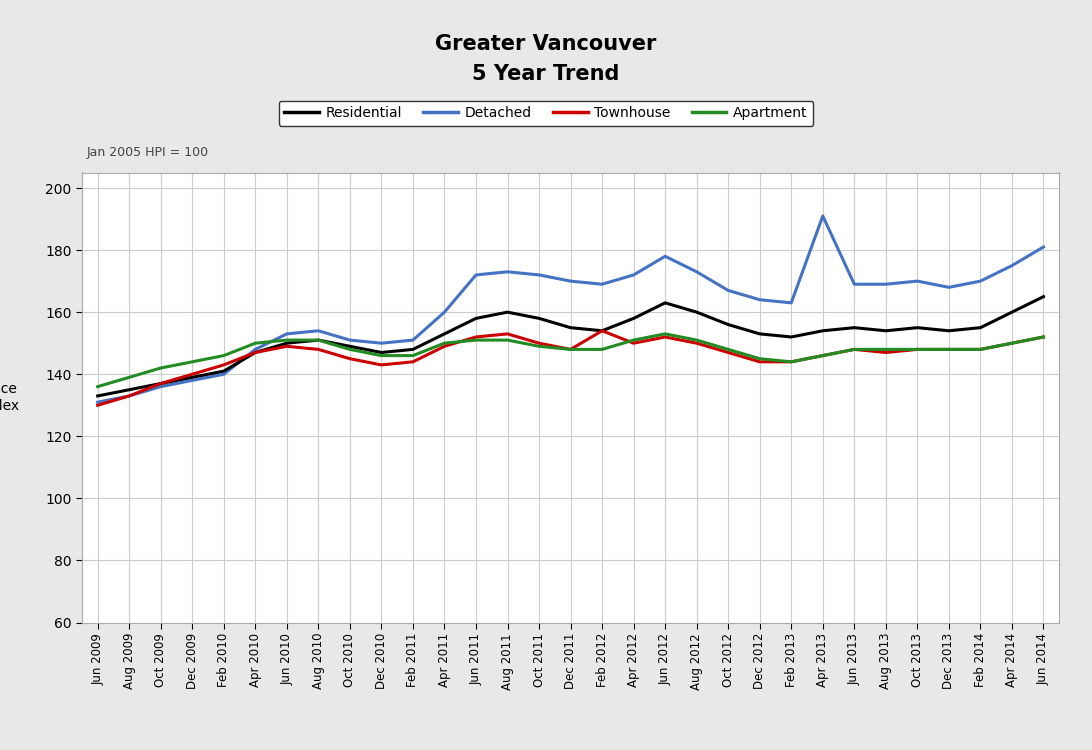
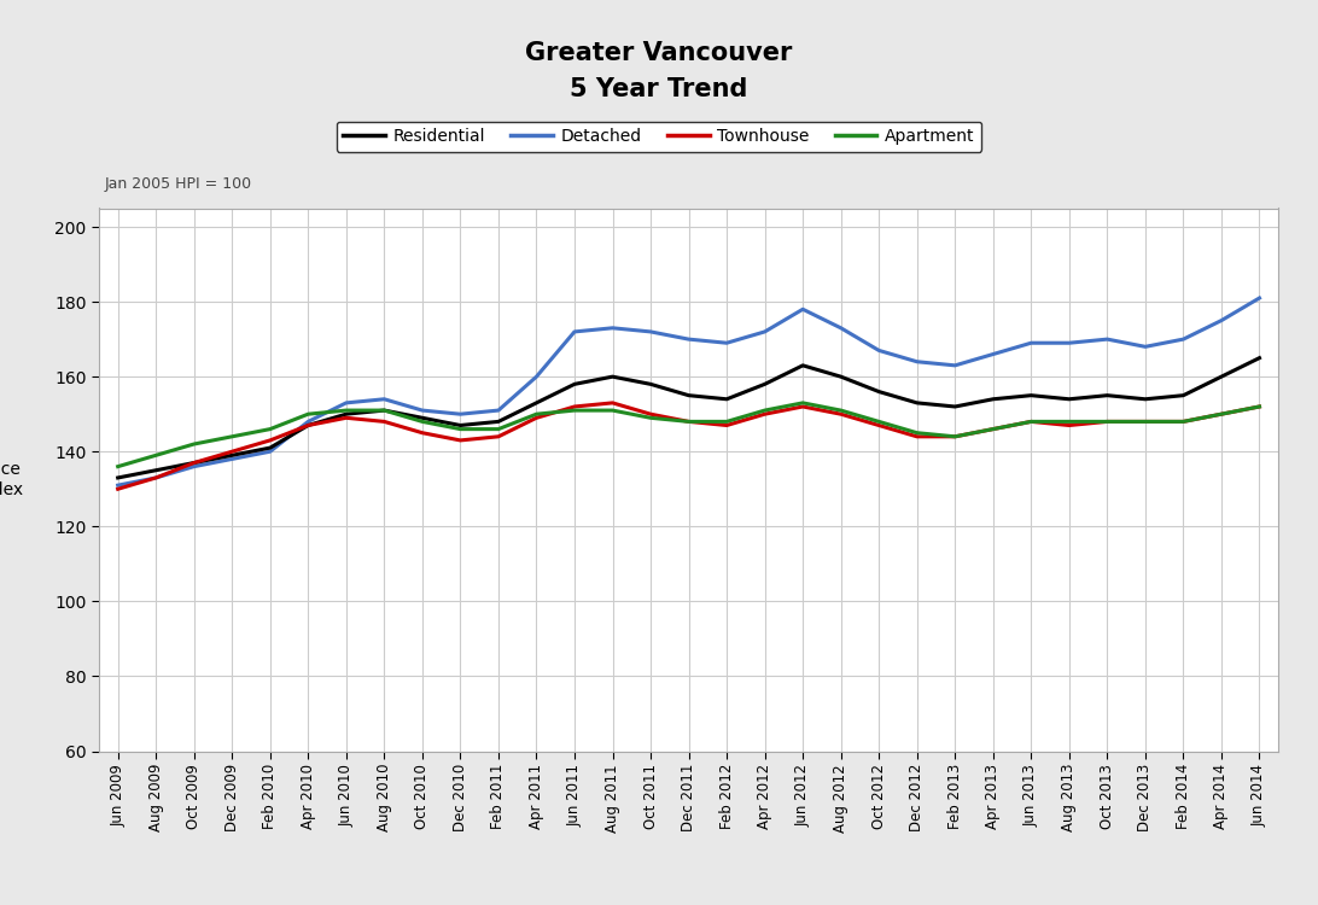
Townhouse/Feb 2012: 154 -> 147
Detached/Apr 2013: 191 -> 166
